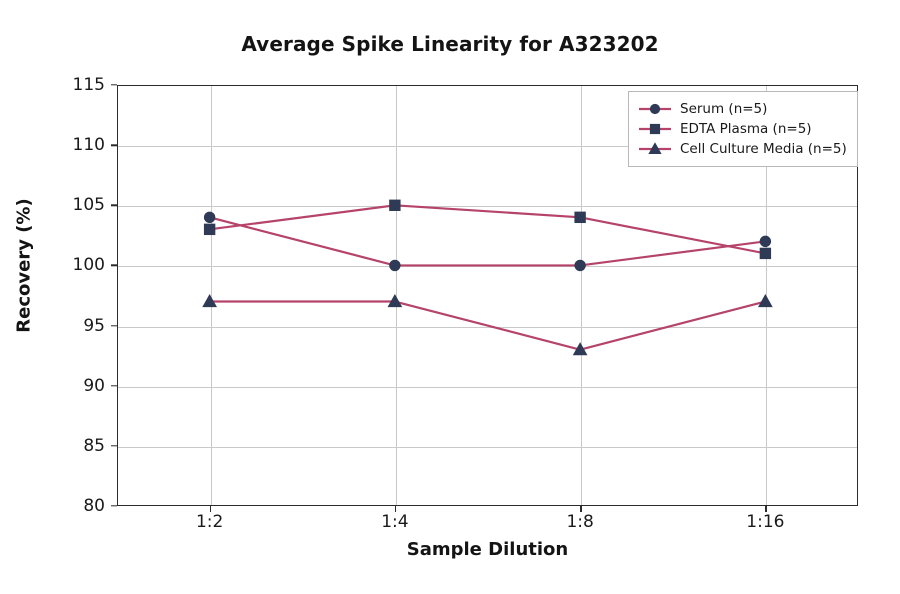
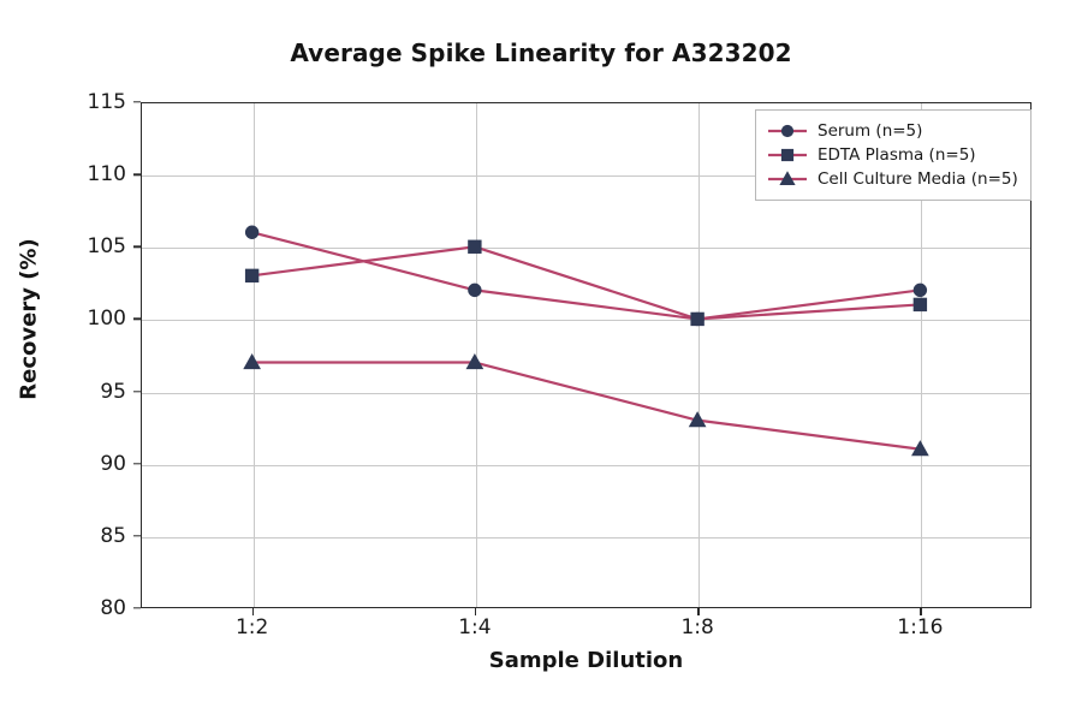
Serum (n=5)/1:2: 104 -> 106
Serum (n=5)/1:4: 100 -> 102
EDTA Plasma (n=5)/1:8: 104 -> 100
Cell Culture Media (n=5)/1:16: 97 -> 91
